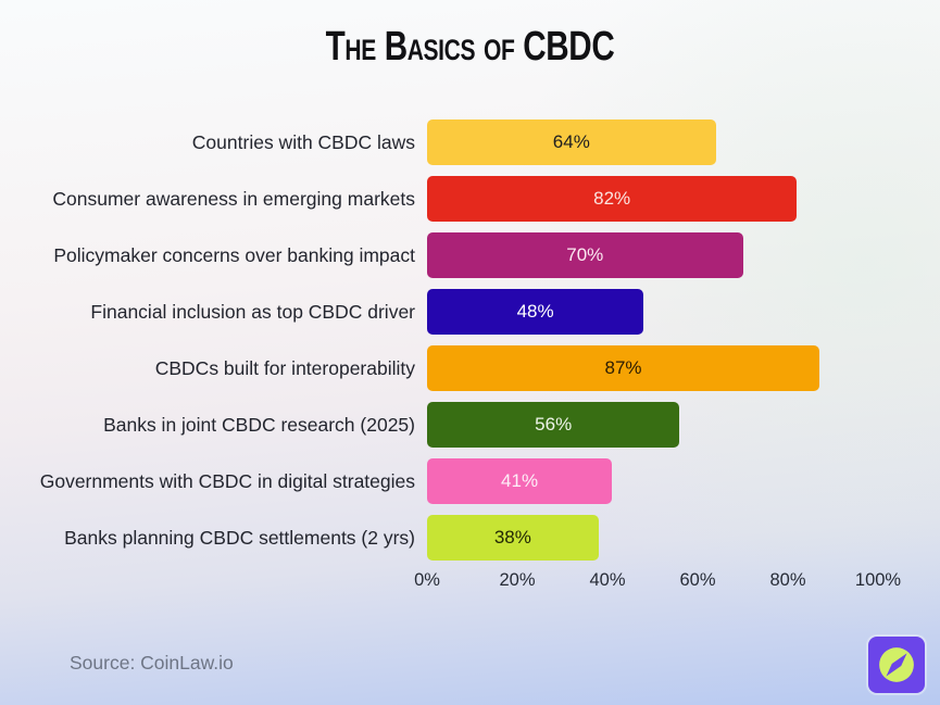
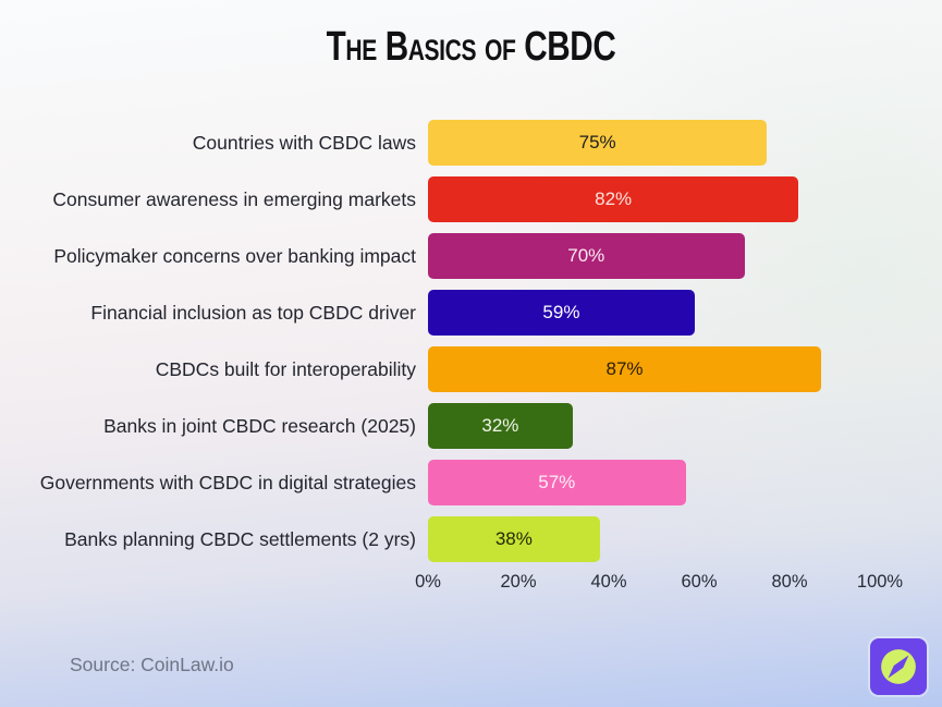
Countries with CBDC laws: 64% -> 75%
Financial inclusion as top CBDC driver: 48% -> 59%
Banks in joint CBDC research (2025): 56% -> 32%
Governments with CBDC in digital strategies: 41% -> 57%
